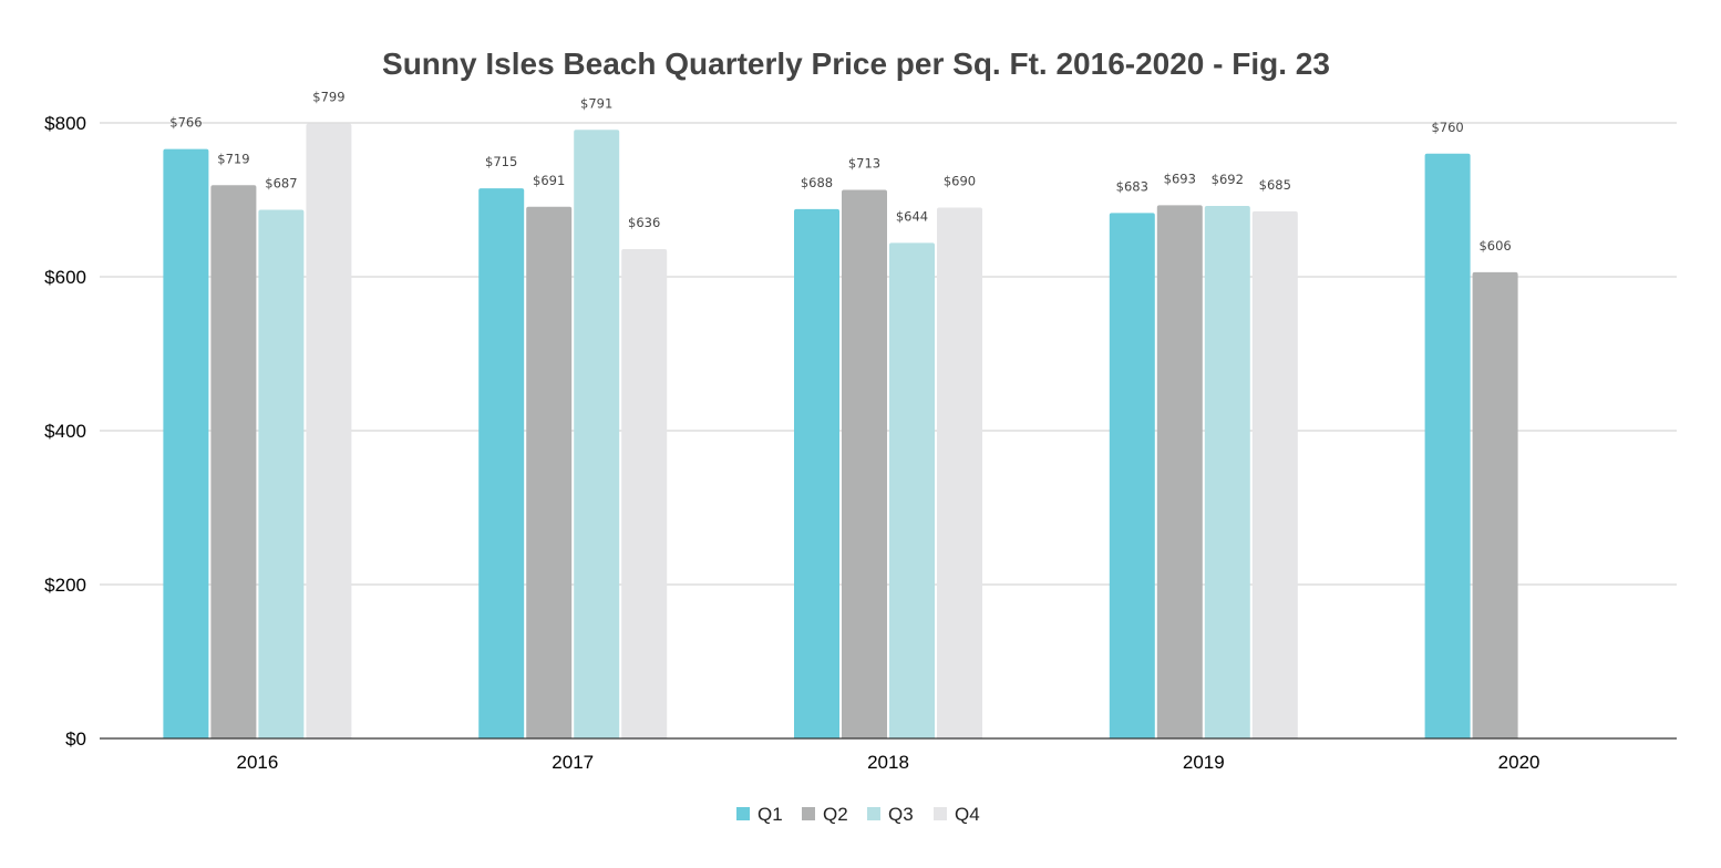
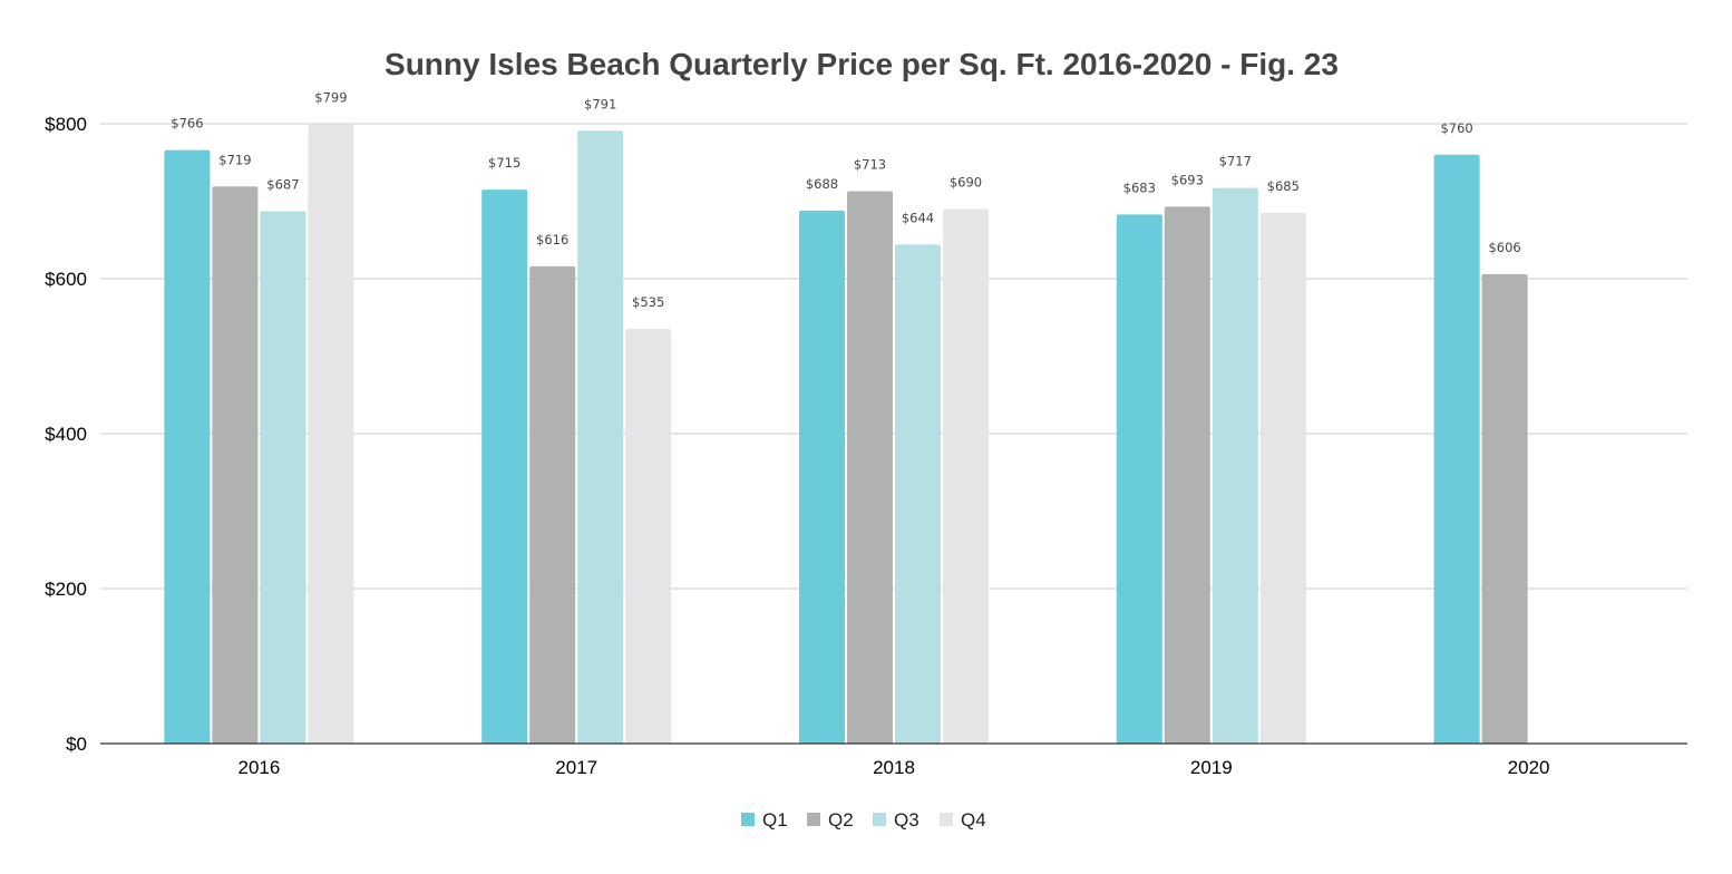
Q2/2017: $691 -> $616
Q4/2017: $636 -> $535
Q3/2019: $692 -> $717
